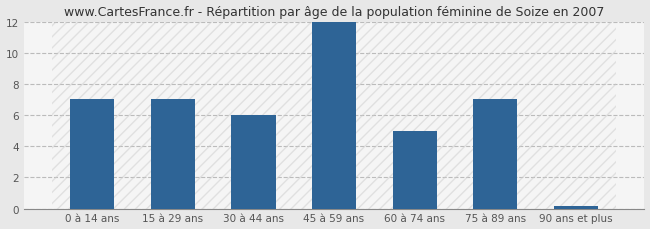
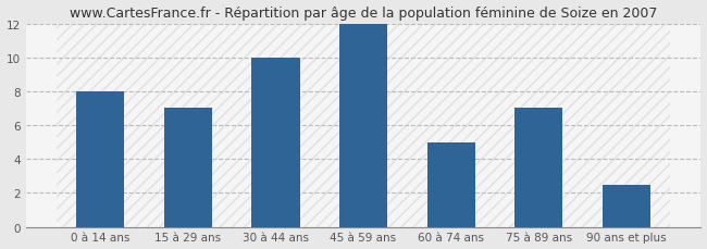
0 à 14 ans: 7.0 -> 8.0
30 à 44 ans: 6.0 -> 10.0
90 ans et plus: 0.1 -> 2.5
